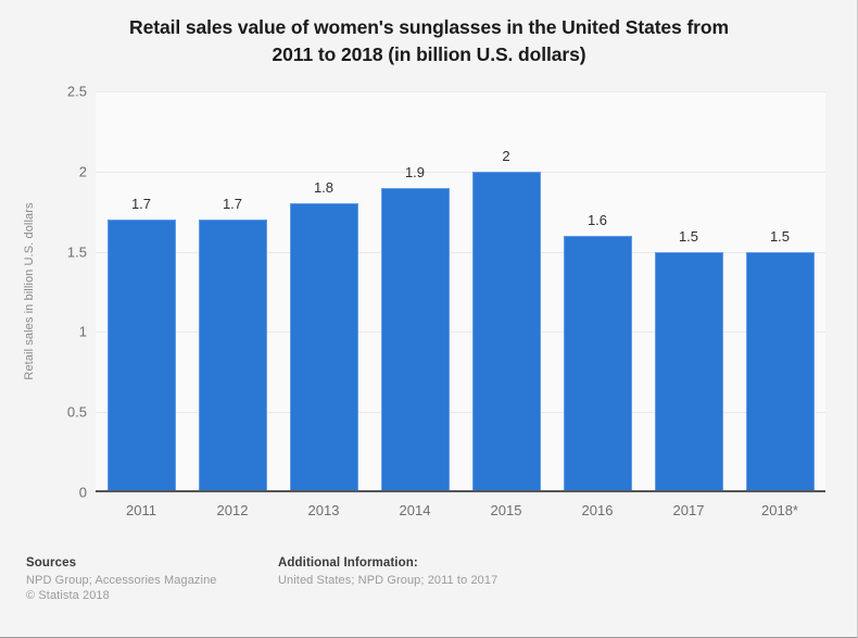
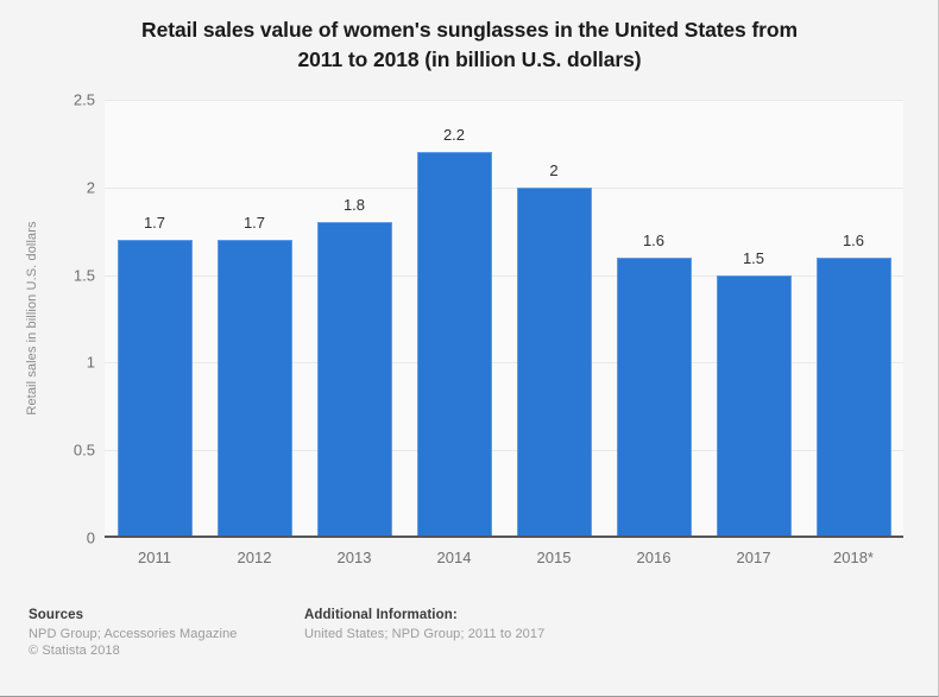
2014: 1.9 -> 2.2
2018*: 1.5 -> 1.6
